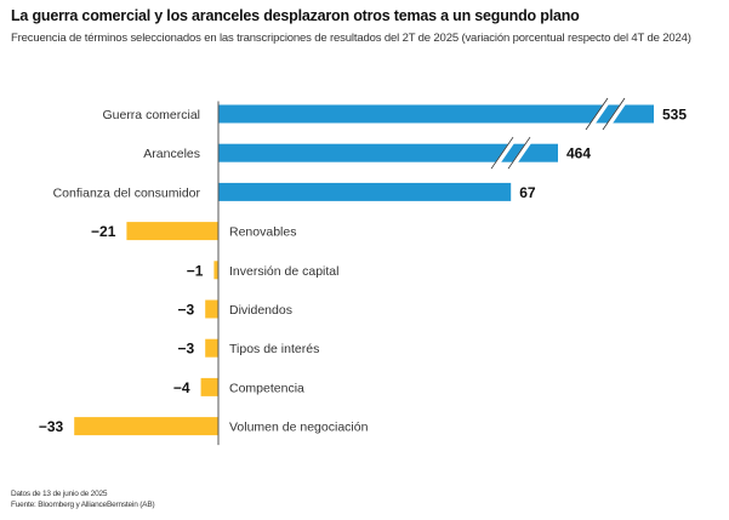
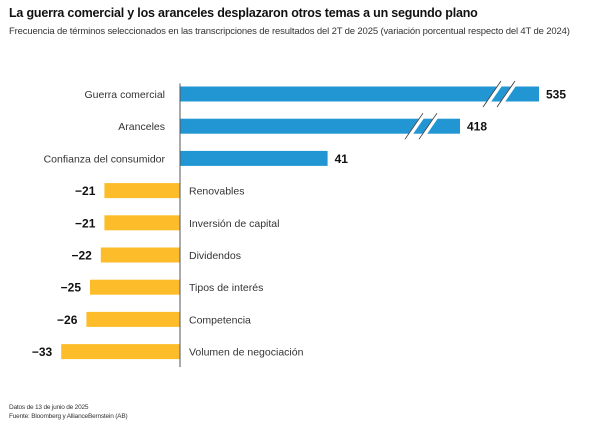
Aranceles: 464 -> 418
Confianza del consumidor: 67 -> 41
Inversión de capital: −1 -> −21
Dividendos: −3 -> −22
Tipos de interés: −3 -> −25
Competencia: −4 -> −26
